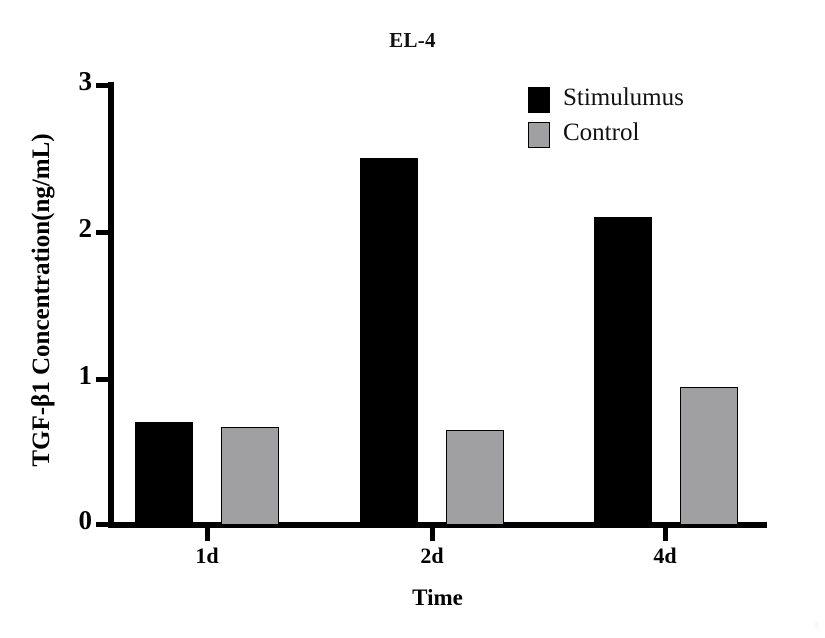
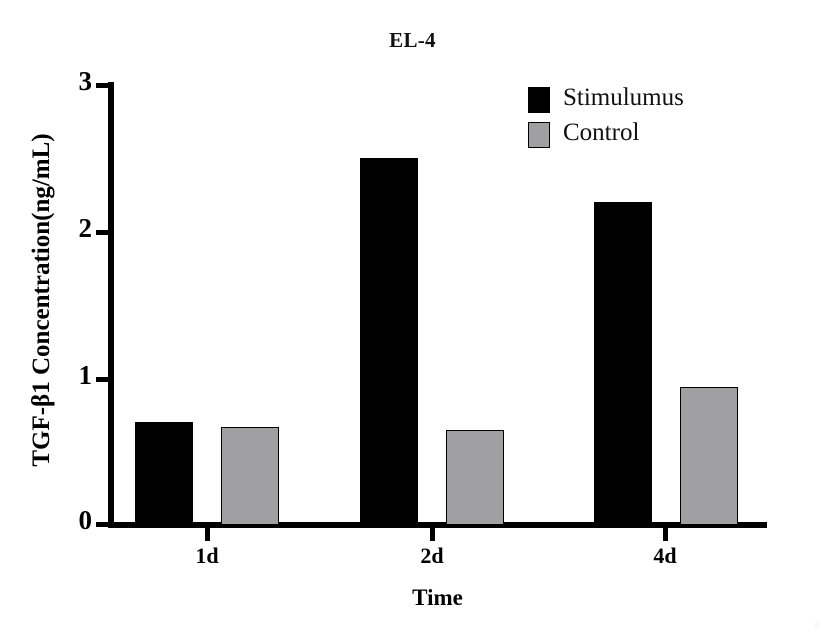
Stimulumus/4d: 2.1 -> 2.2
